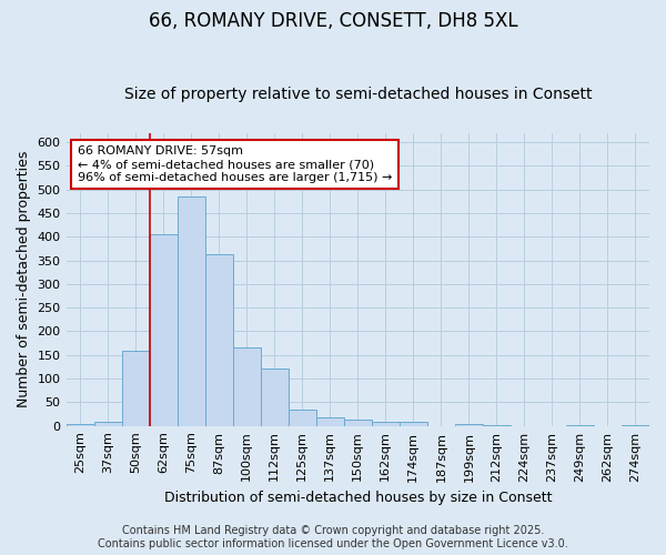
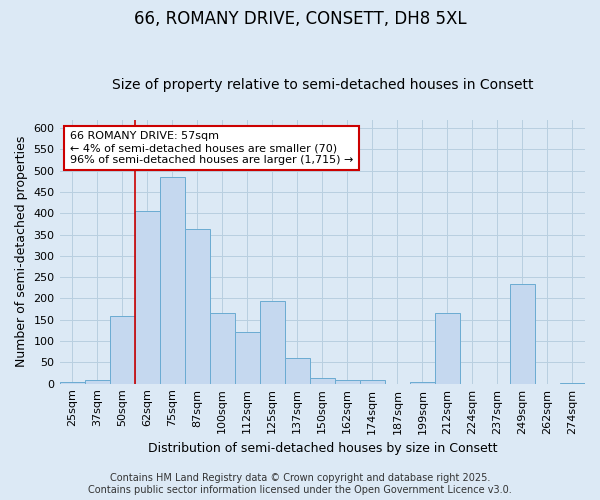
125sqm: 35 -> 195
137sqm: 17 -> 60
212sqm: 2 -> 165
249sqm: 2 -> 235
